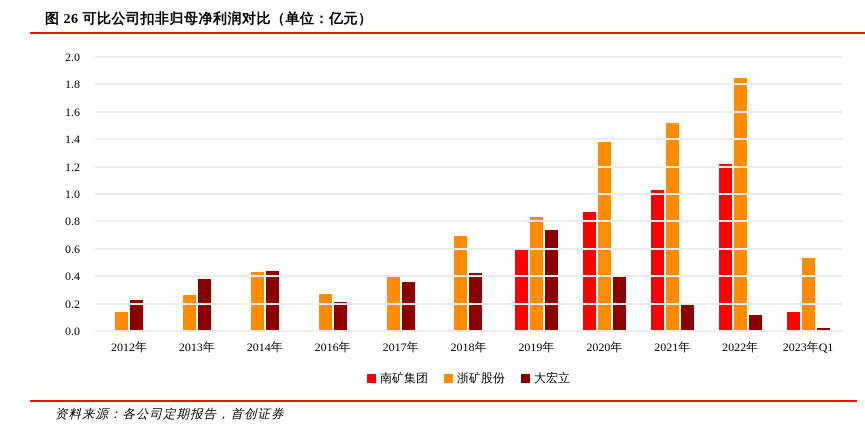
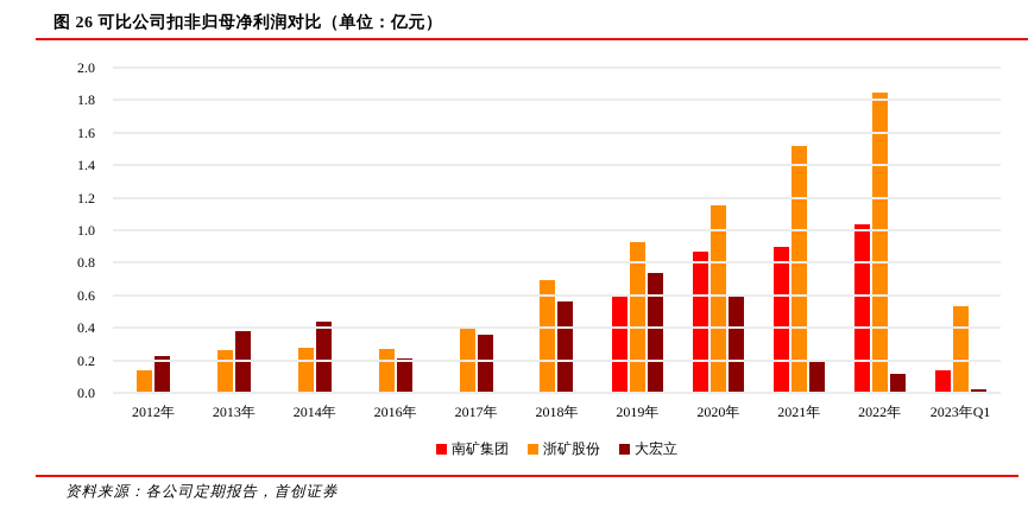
浙矿股份/2014年: 0.43 -> 0.28
大宏立/2018年: 0.42 -> 0.56
浙矿股份/2019年: 0.83 -> 0.93
浙矿股份/2020年: 1.38 -> 1.15
大宏立/2020年: 0.40 -> 0.59
南矿集团/2021年: 1.03 -> 0.90
南矿集团/2022年: 1.22 -> 1.04
